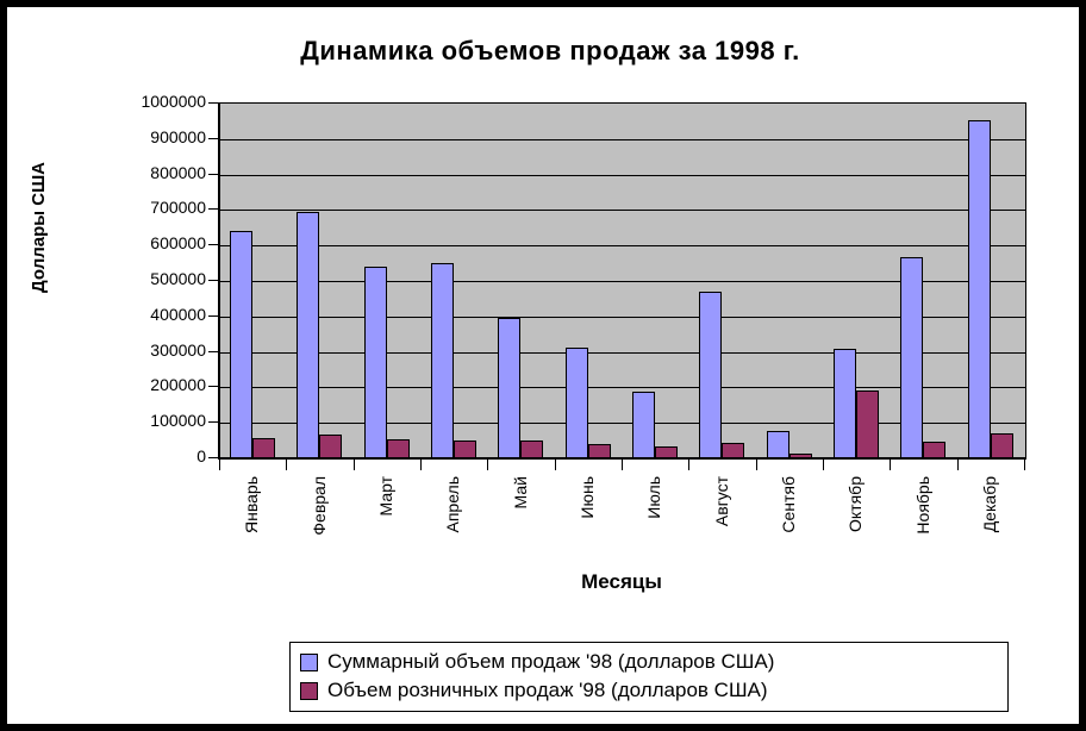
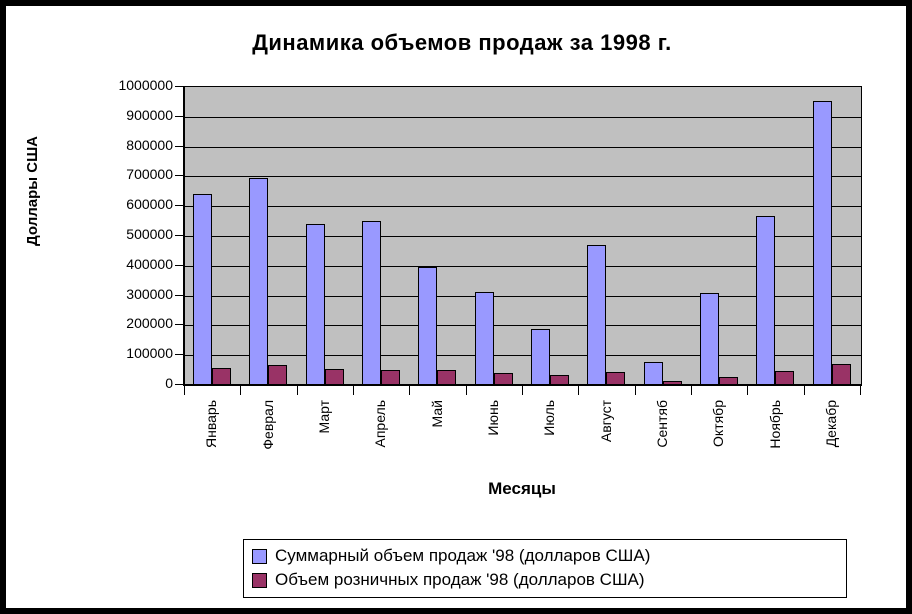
Объем розничных продаж '98 (долларов США)/Октябр: 190000 -> 30000
